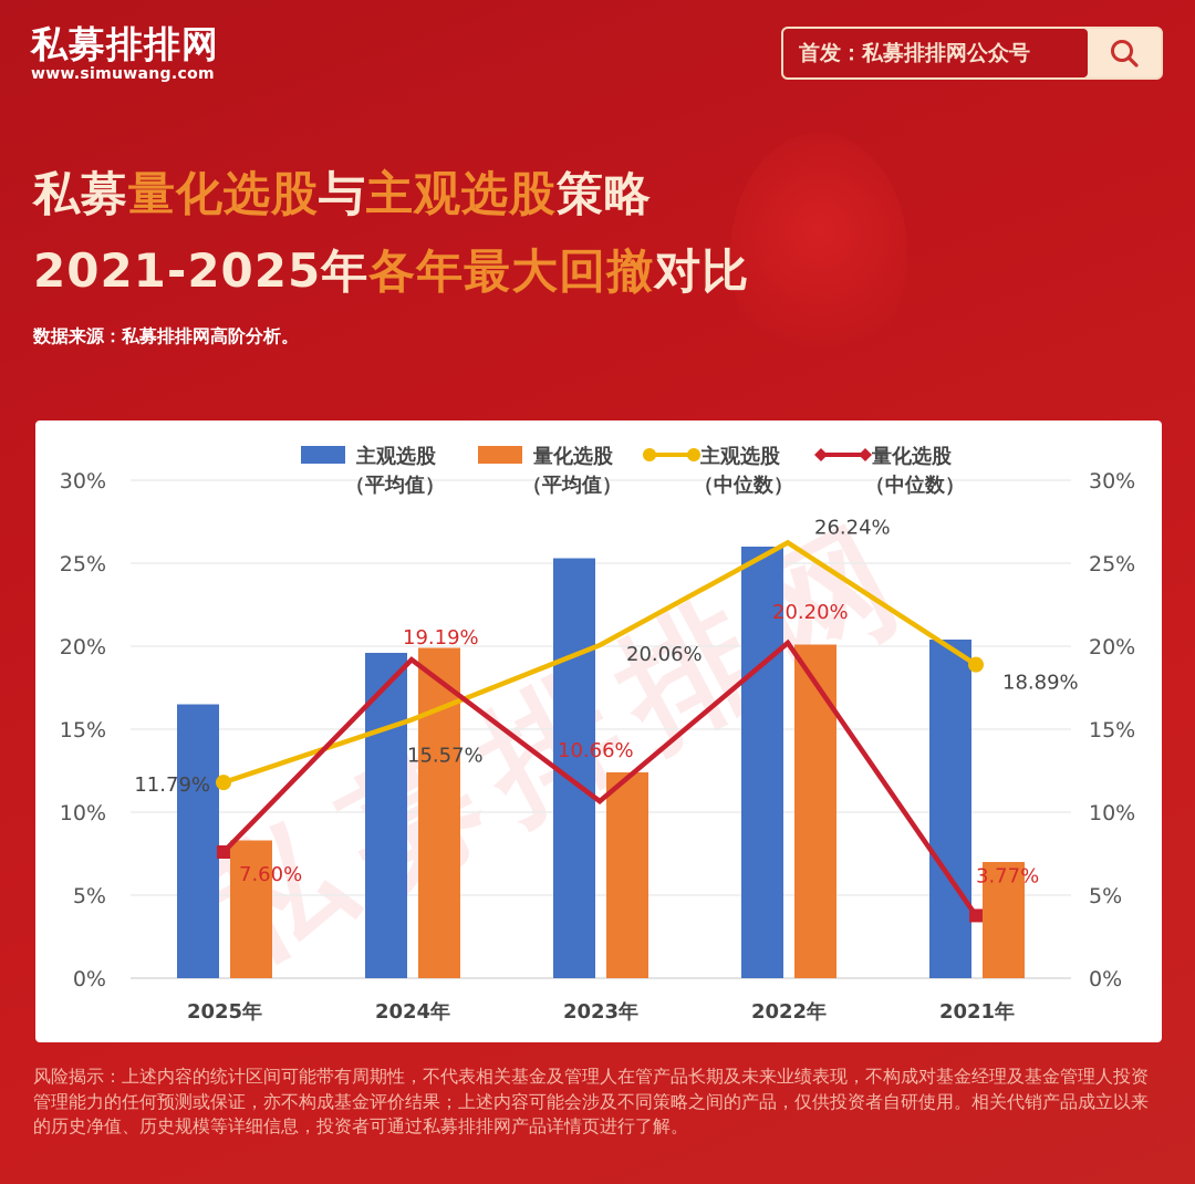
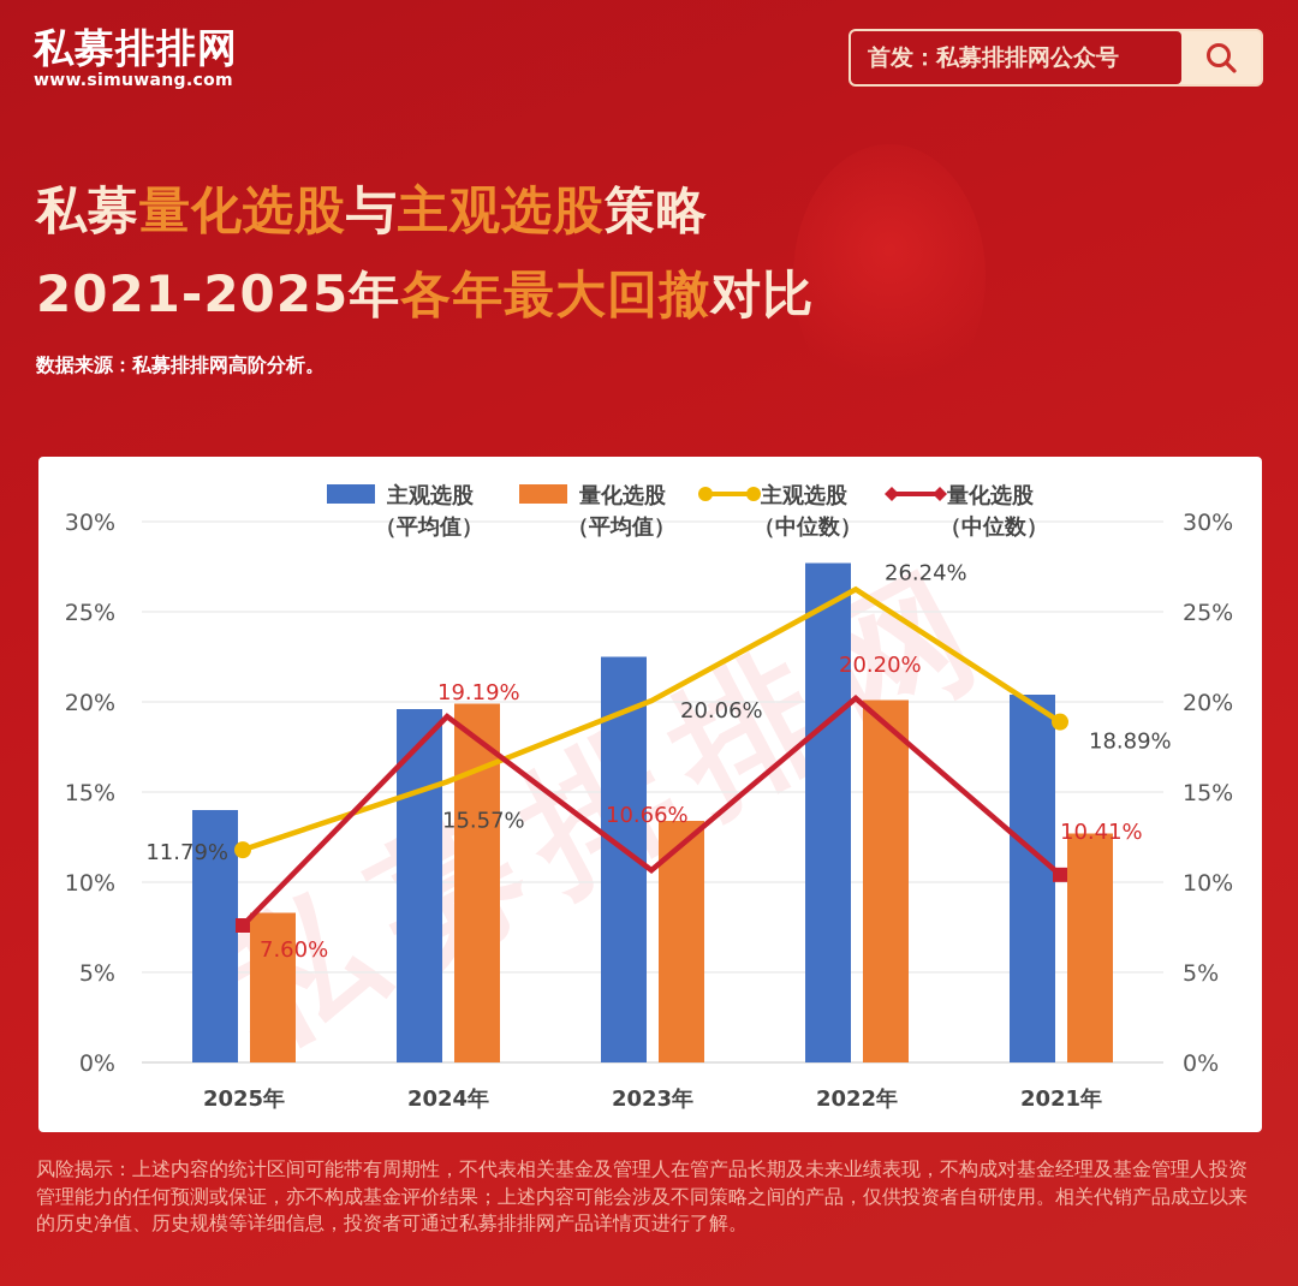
主观选股（平均值）/2025年: 16.5% -> 14.0%
主观选股（平均值）/2023年: 25.3% -> 22.5%
量化选股（平均值）/2023年: 12.4% -> 13.4%
主观选股（平均值）/2022年: 26.0% -> 27.7%
量化选股（平均值）/2021年: 7.0% -> 12.7%
量化选股（中位数）/2021年: 3.77% -> 10.41%
